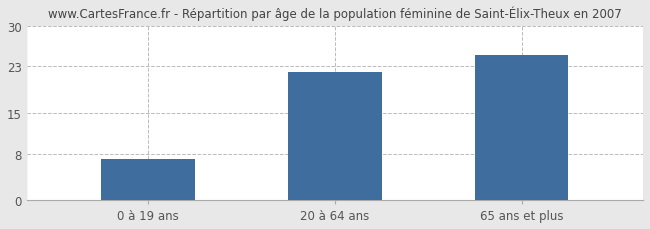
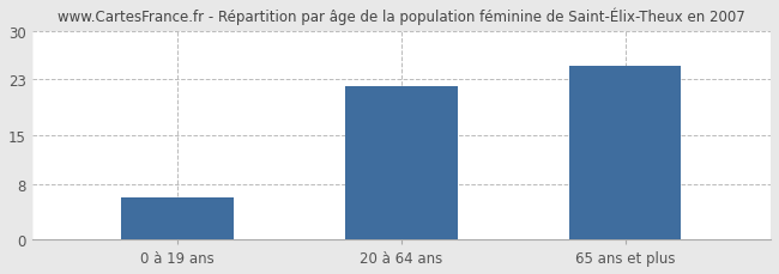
0 à 19 ans: 7 -> 6
